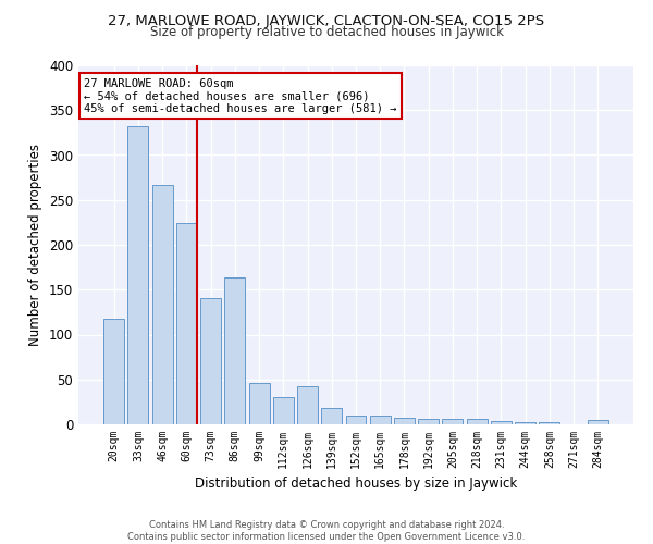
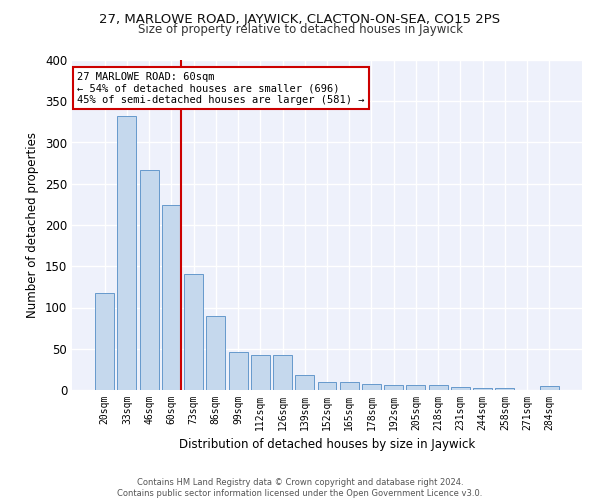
86sqm: 164 -> 90
112sqm: 30 -> 42
